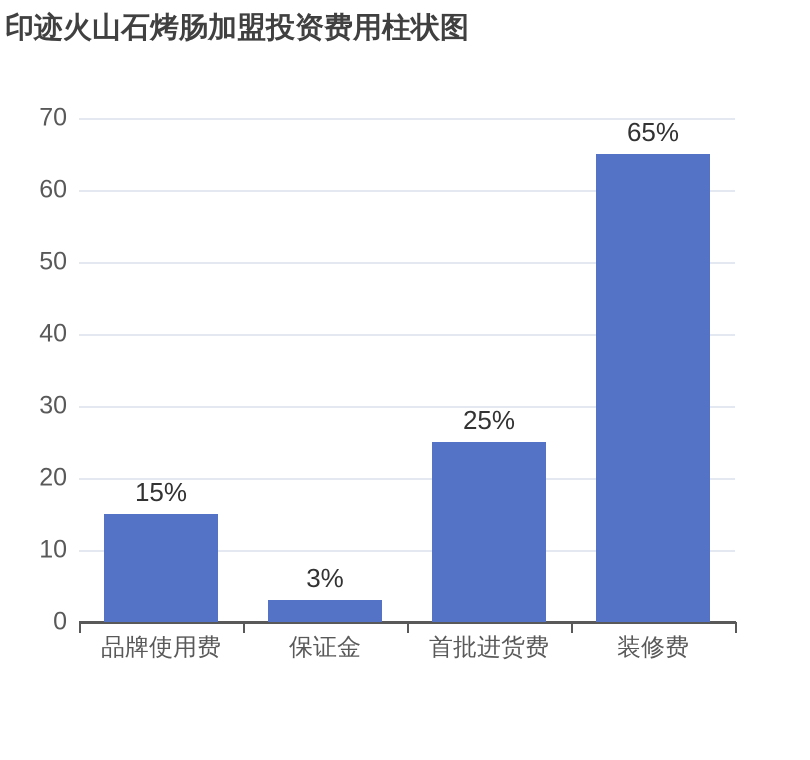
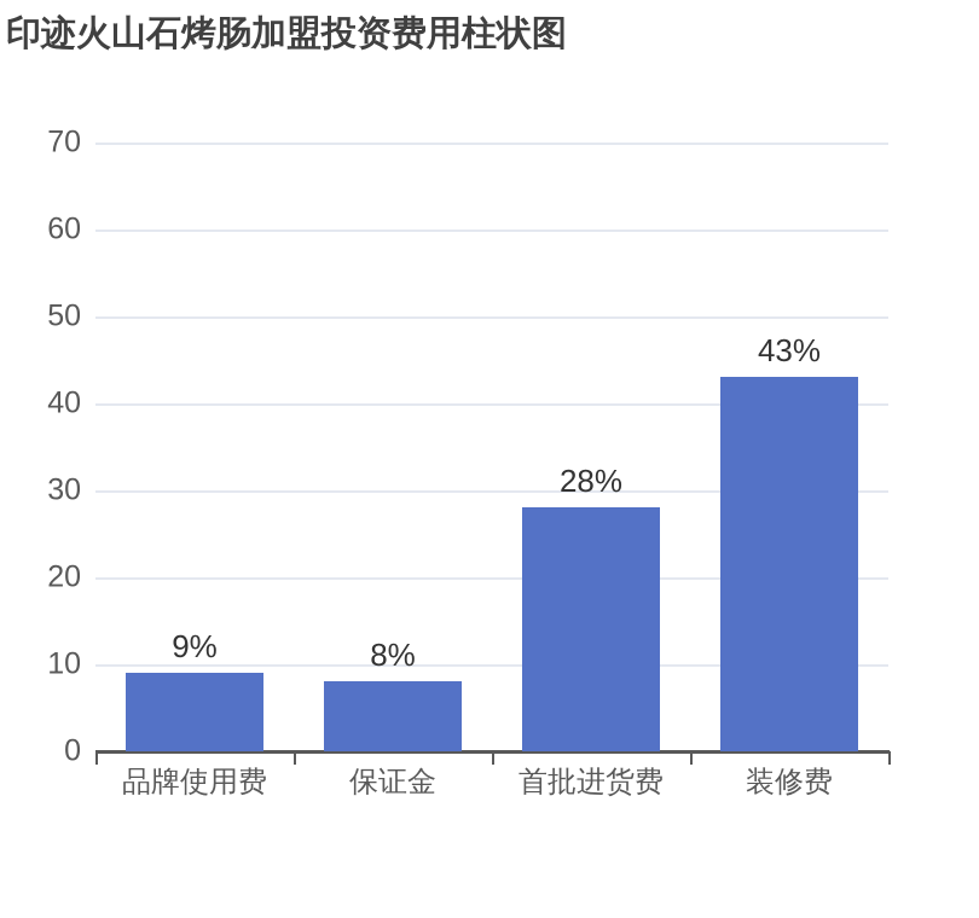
品牌使用费: 15% -> 9%
保证金: 3% -> 8%
首批进货费: 25% -> 28%
装修费: 65% -> 43%
